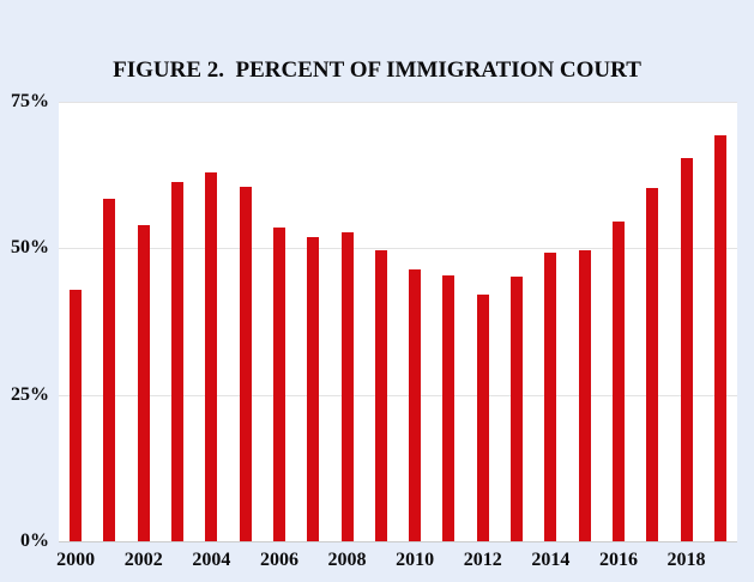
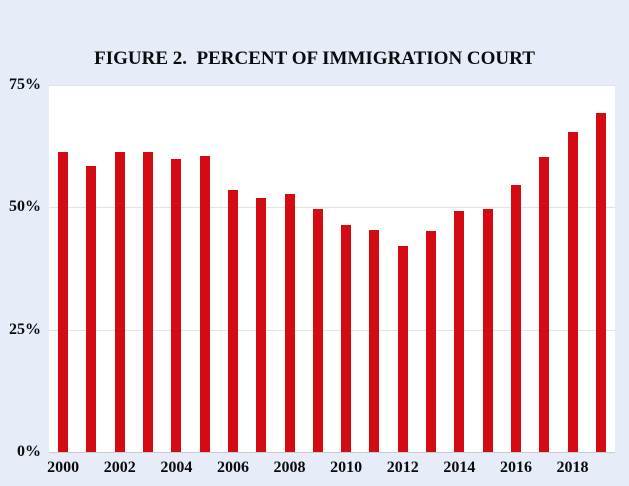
2000: 43% -> 61%
2002: 54% -> 61%
2004: 63% -> 60%
